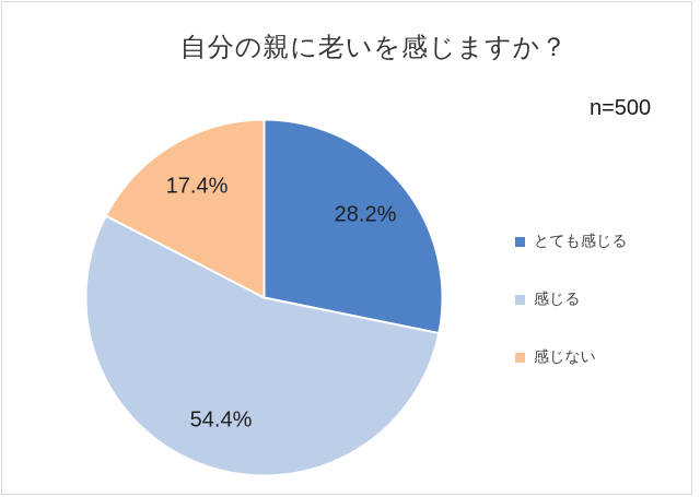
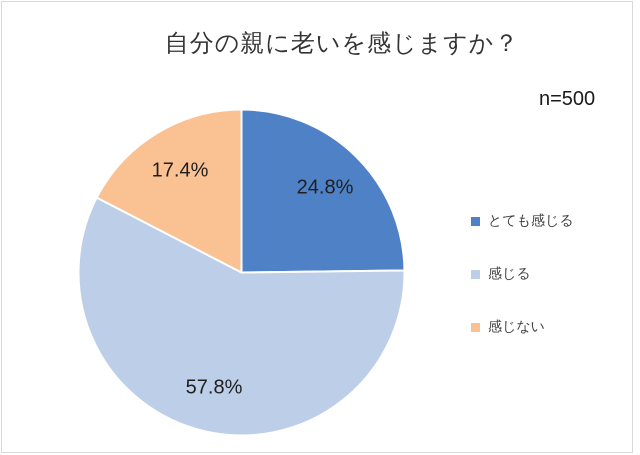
とても感じる: 28.2% -> 24.8%
感じる: 54.4% -> 57.8%
